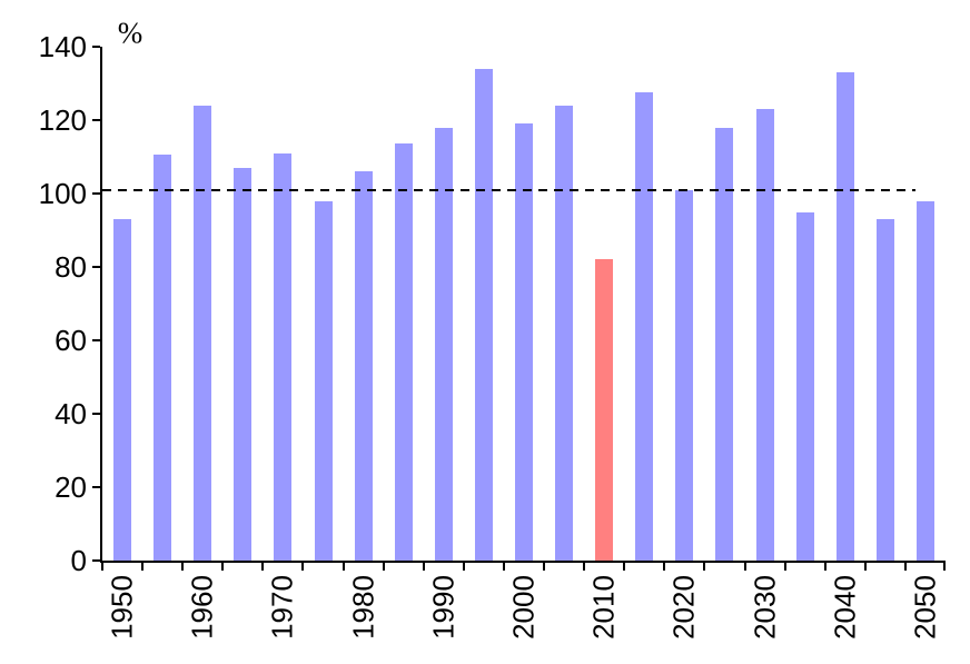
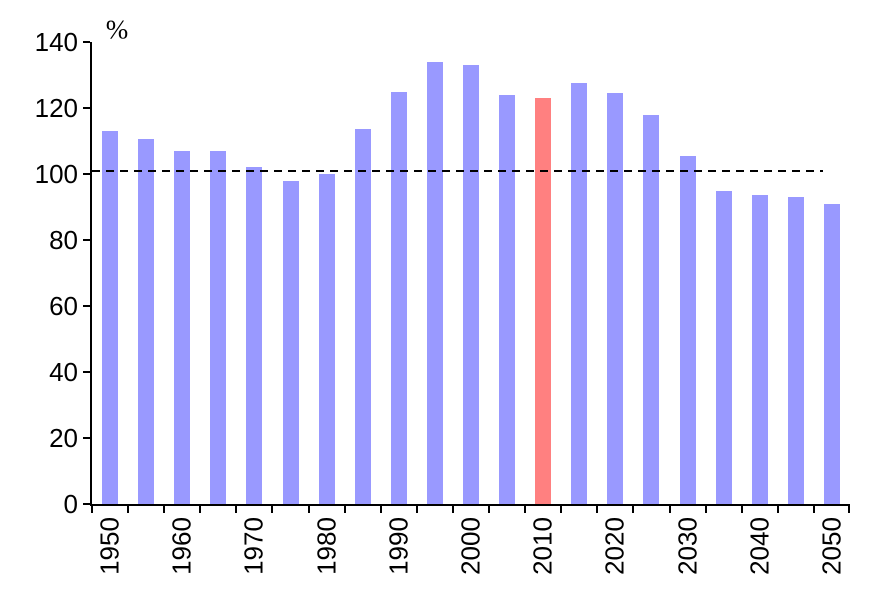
1950: 93 -> 113
1960: 124 -> 107
1970: 111 -> 102
1980: 106 -> 100
1990: 118 -> 125
2000: 119 -> 133
2010: 82 -> 123
2020: 101 -> 124
2030: 123 -> 106
2040: 133 -> 94
2050: 98 -> 91
